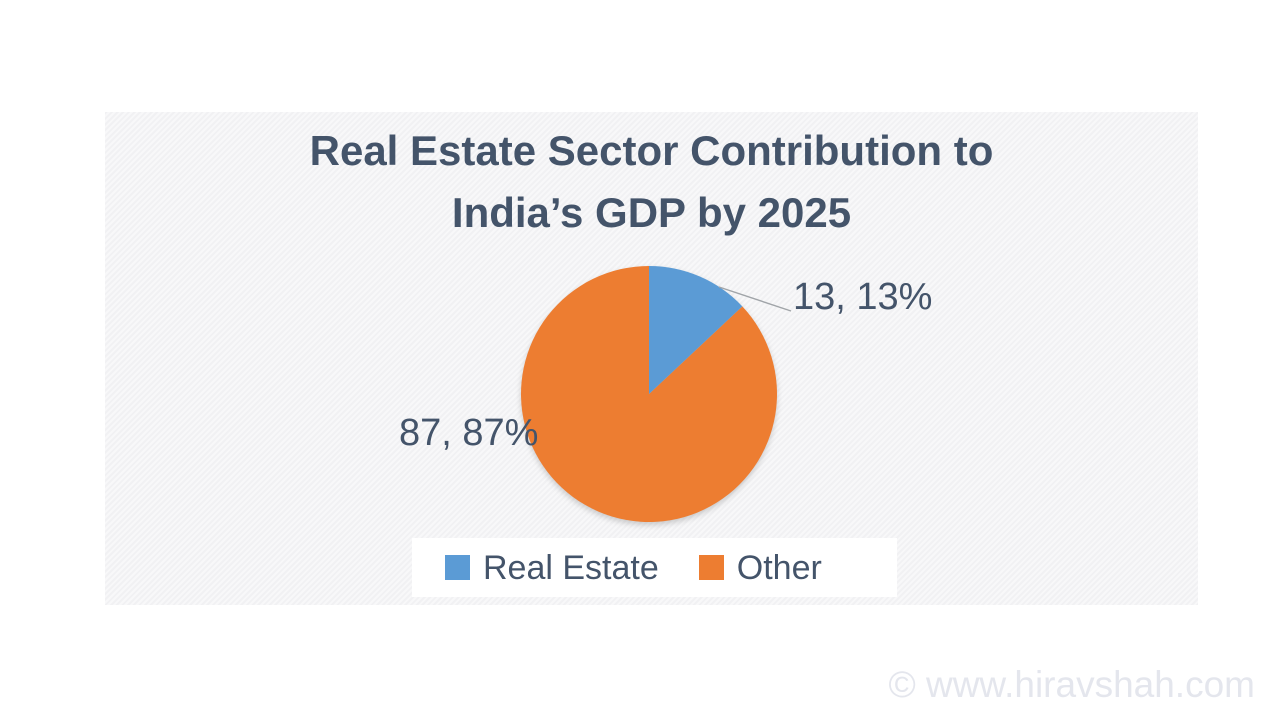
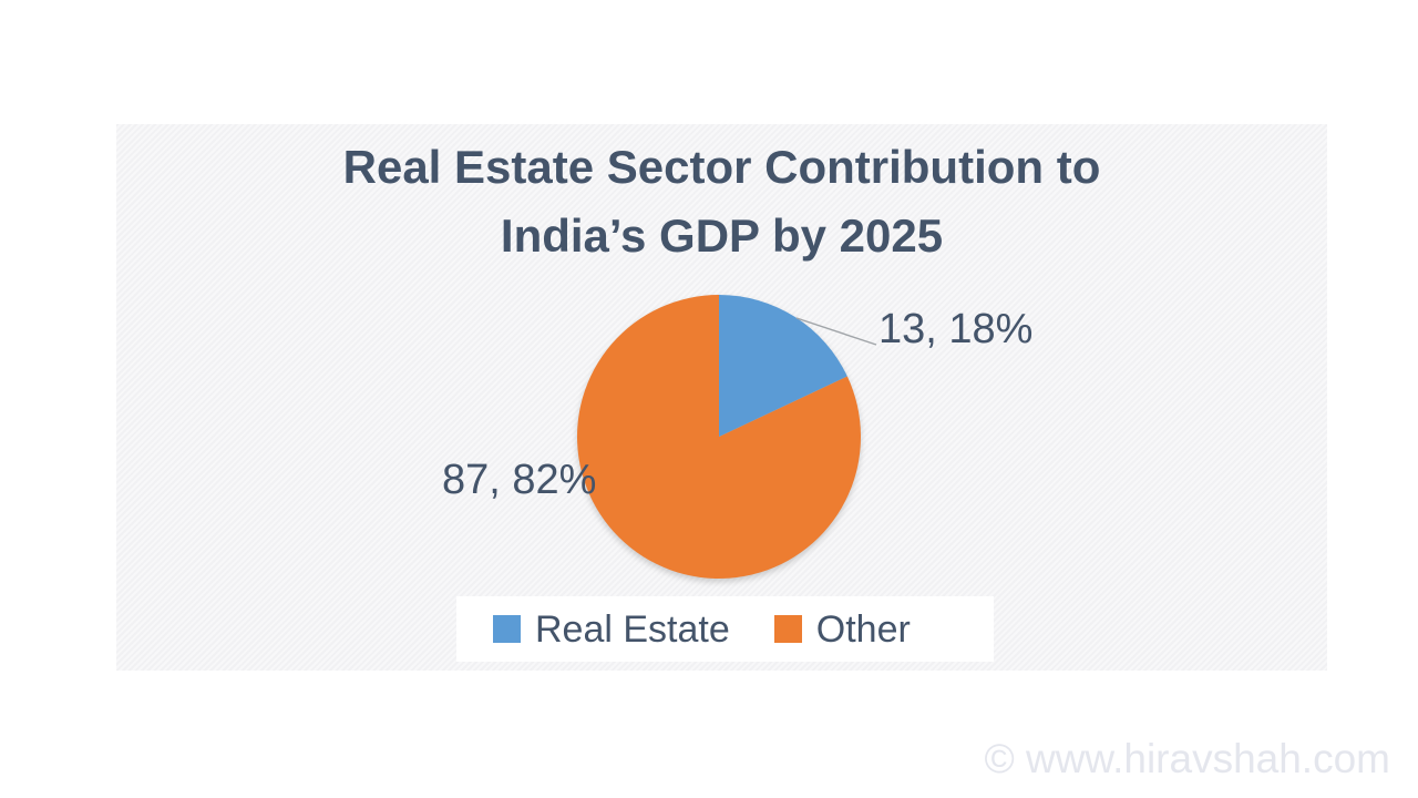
Real Estate: 13 -> 18%
Other: 87 -> 82%
